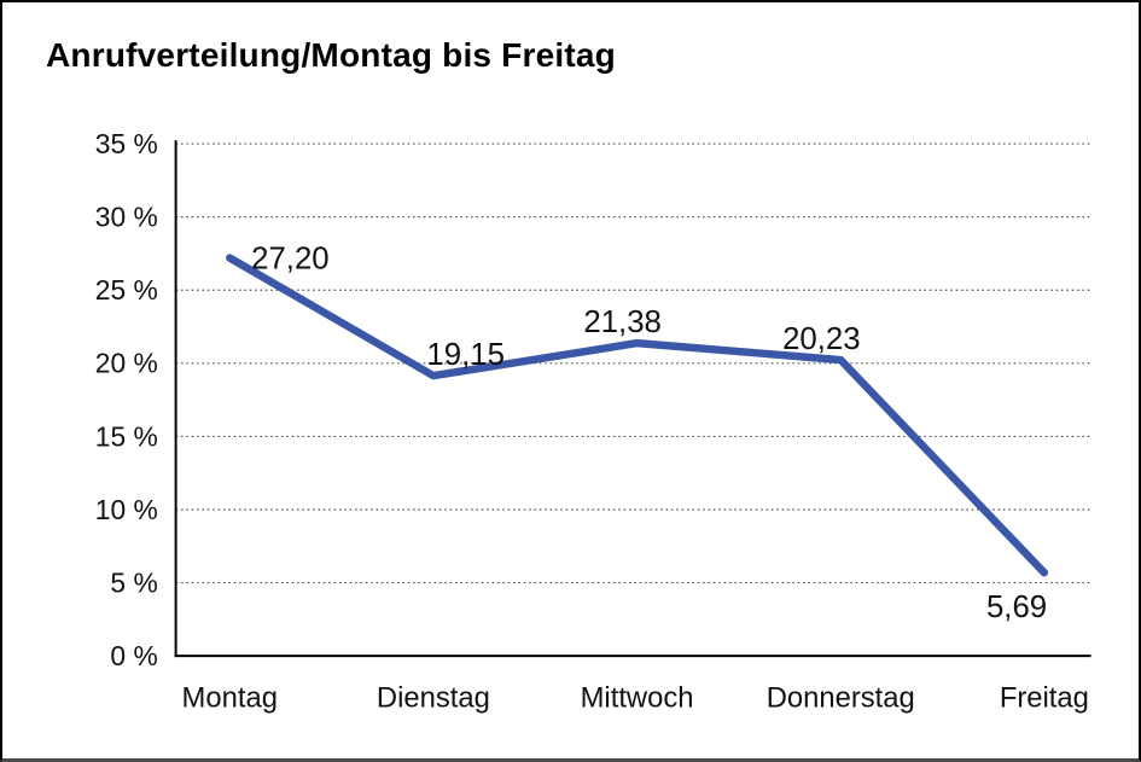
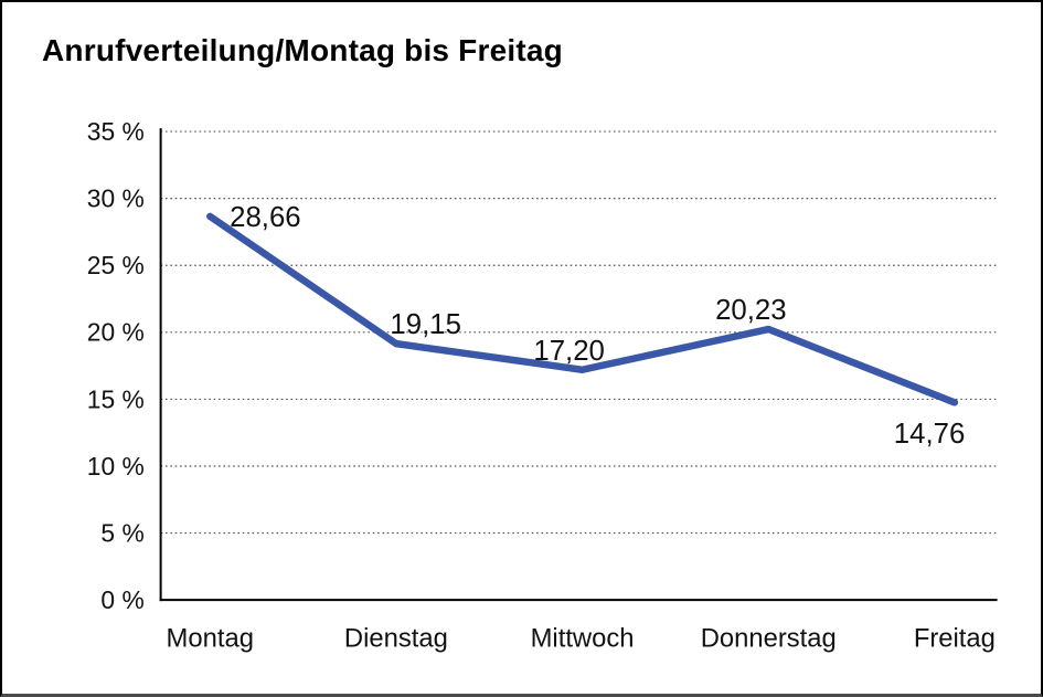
Montag: 27,20 -> 28,66
Mittwoch: 21,38 -> 17,20
Freitag: 5,69 -> 14,76
